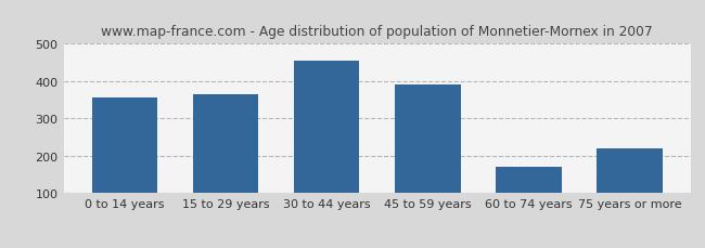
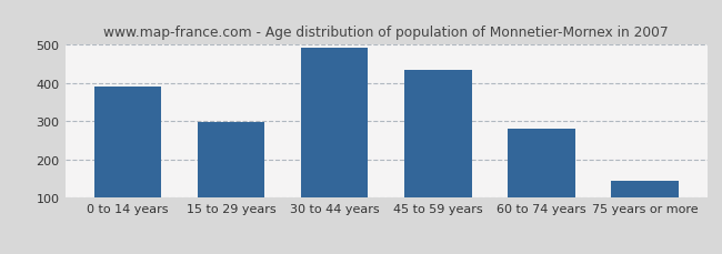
0 to 14 years: 355 -> 390
15 to 29 years: 365 -> 297
30 to 44 years: 455 -> 492
45 to 59 years: 390 -> 434
60 to 74 years: 170 -> 280
75 years or more: 220 -> 144
